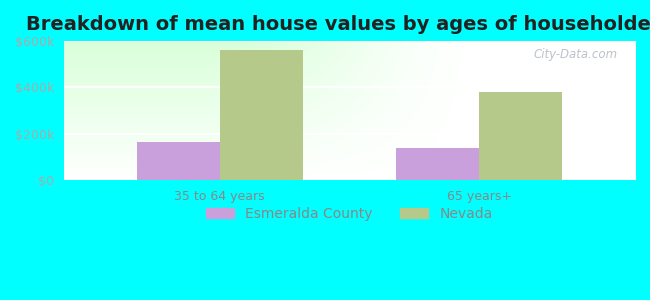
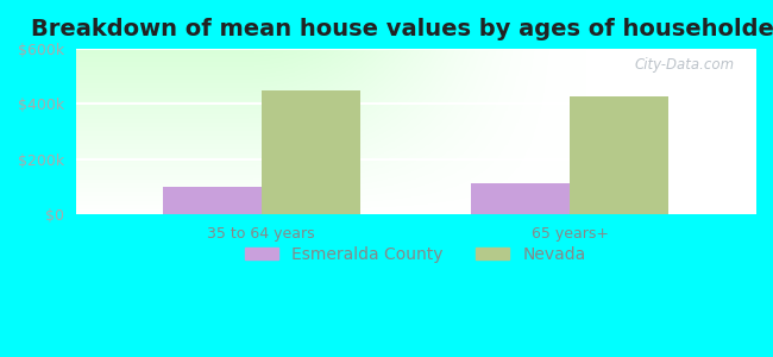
Esmeralda County/35 to 64 years: $165k -> $100k
Nevada/35 to 64 years: $560k -> $450k
Esmeralda County/65 years+: $140k -> $115k
Nevada/65 years+: $380k -> $430k
